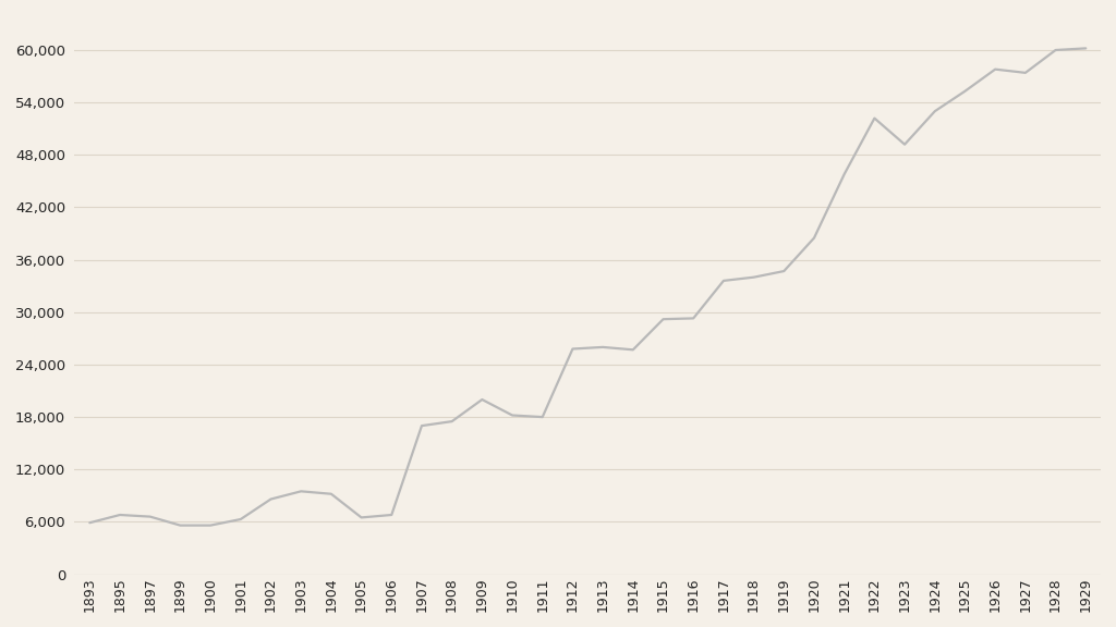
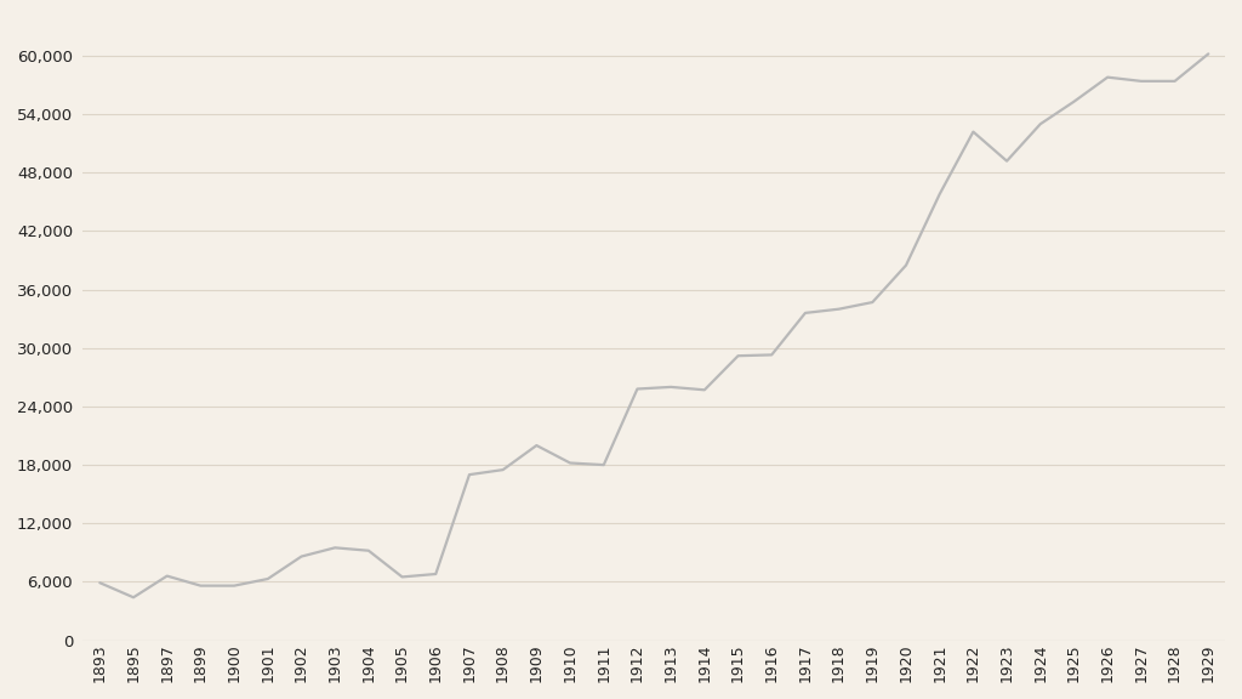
1895: 6,800 -> 4,400
1928: 60,000 -> 57,400
